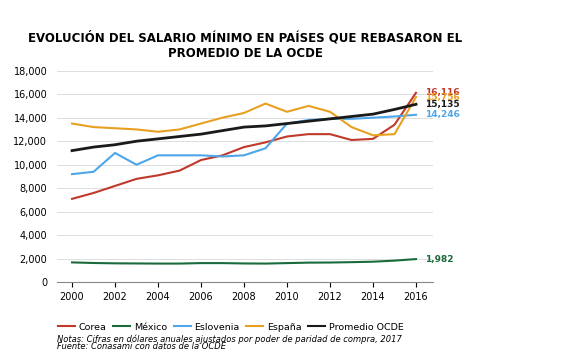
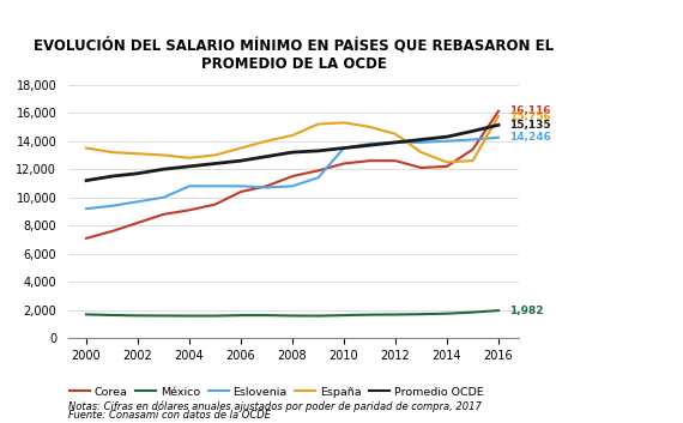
Eslovenia/2002: 11,000 -> 9,700
España/2010: 14,500 -> 15,300
